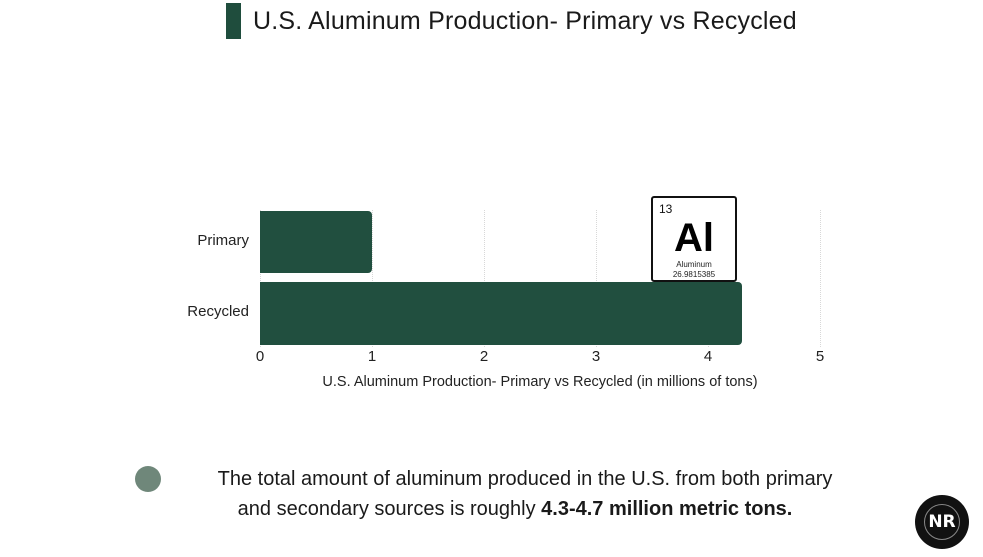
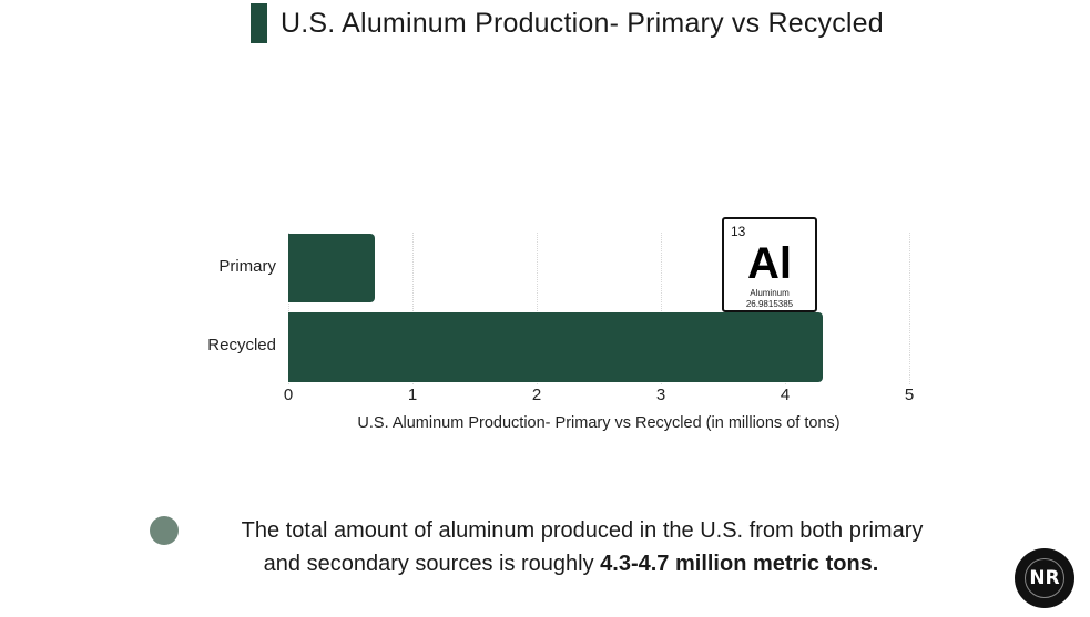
Primary: 1.0 -> 0.7
